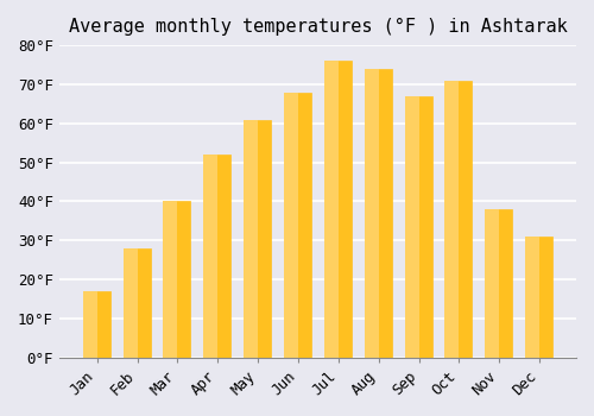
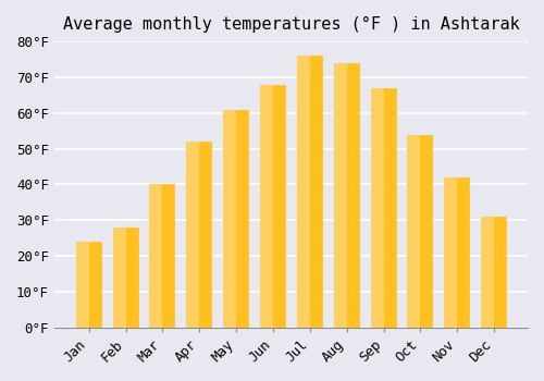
Jan: 17°F -> 24°F
Oct: 71°F -> 54°F
Nov: 38°F -> 42°F
